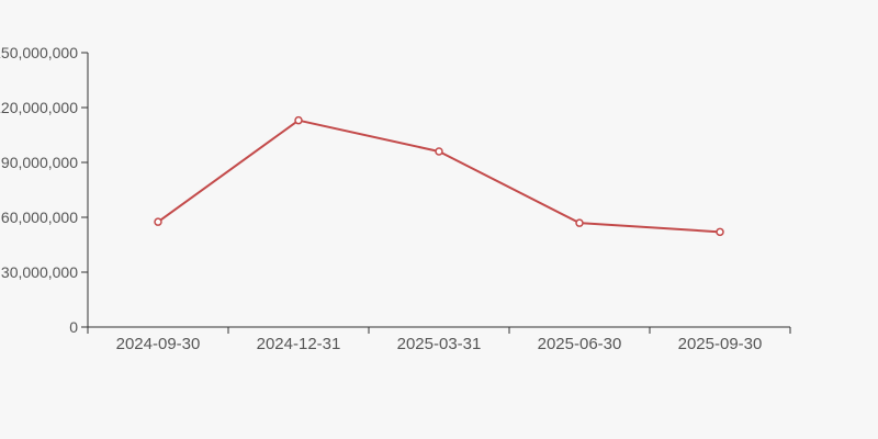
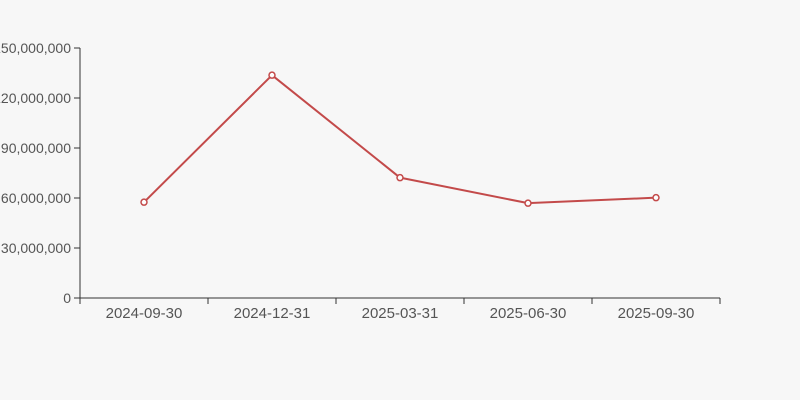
2024-12-31: 113000000 -> 134000000
2025-03-31: 96000000 -> 72000000
2025-09-30: 52000000 -> 60000000
